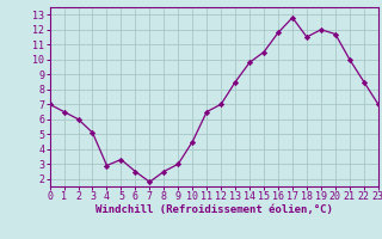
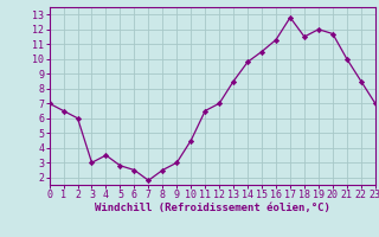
3: 5.1 -> 3.0
4: 2.9 -> 3.5
5: 3.3 -> 2.8
16: 11.8 -> 11.3
